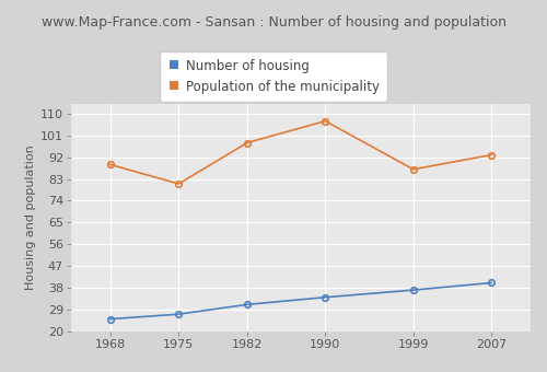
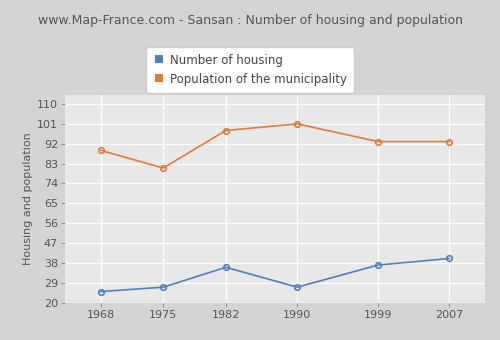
Number of housing/1982: 31 -> 36
Number of housing/1990: 34 -> 27
Population of the municipality/1990: 107 -> 101
Population of the municipality/1999: 87 -> 93
